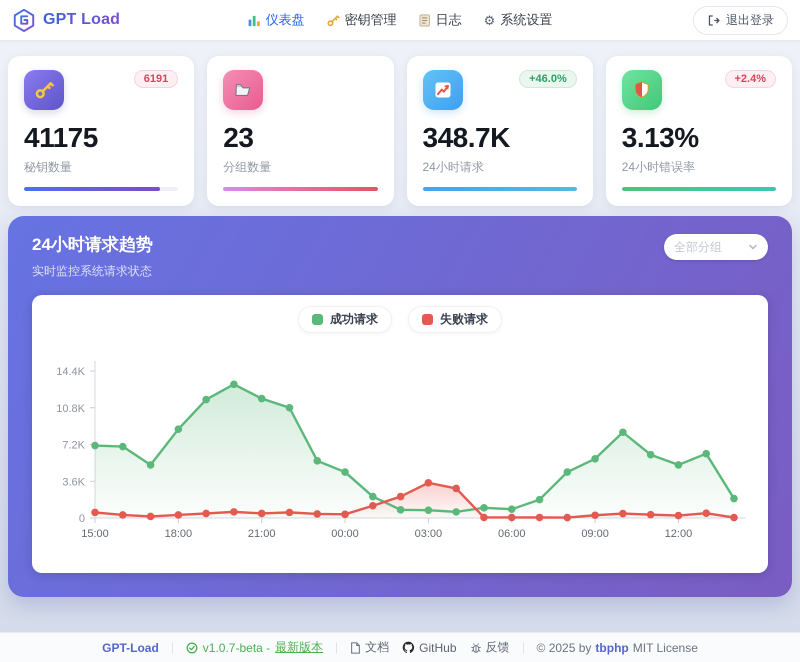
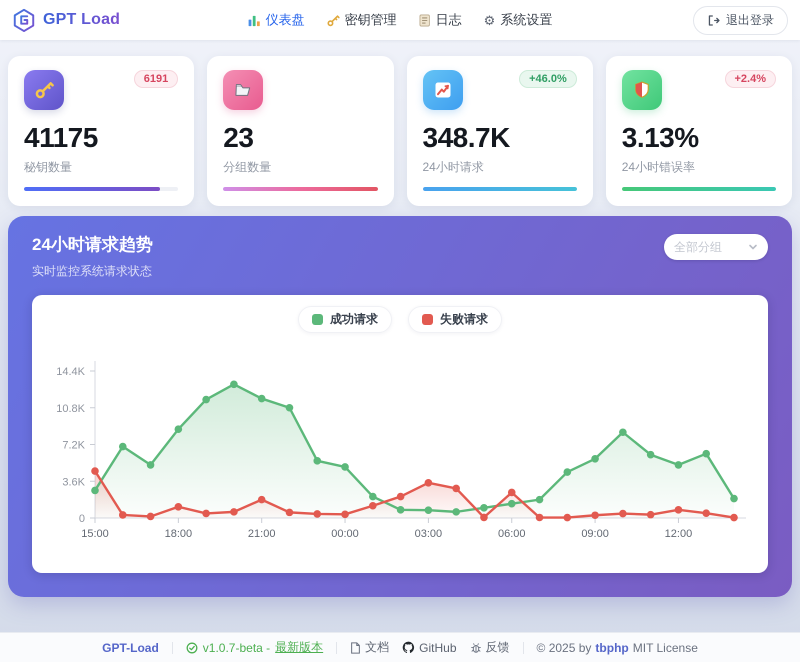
成功请求/15:00: 7.1K -> 2.7K
失败请求/15:00: 0.6K -> 4.6K
失败请求/18:00: 0.3K -> 1.1K
失败请求/21:00: 0.4K -> 1.8K
成功请求/00:00: 4.5K -> 5.0K
成功请求/06:00: 0.9K -> 1.4K
失败请求/06:00: 0.1K -> 2.5K
失败请求/12:00: 0.2K -> 0.8K
